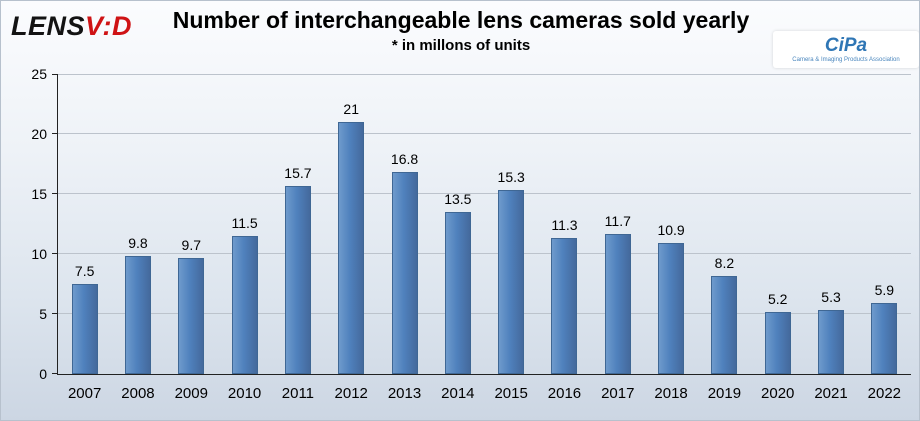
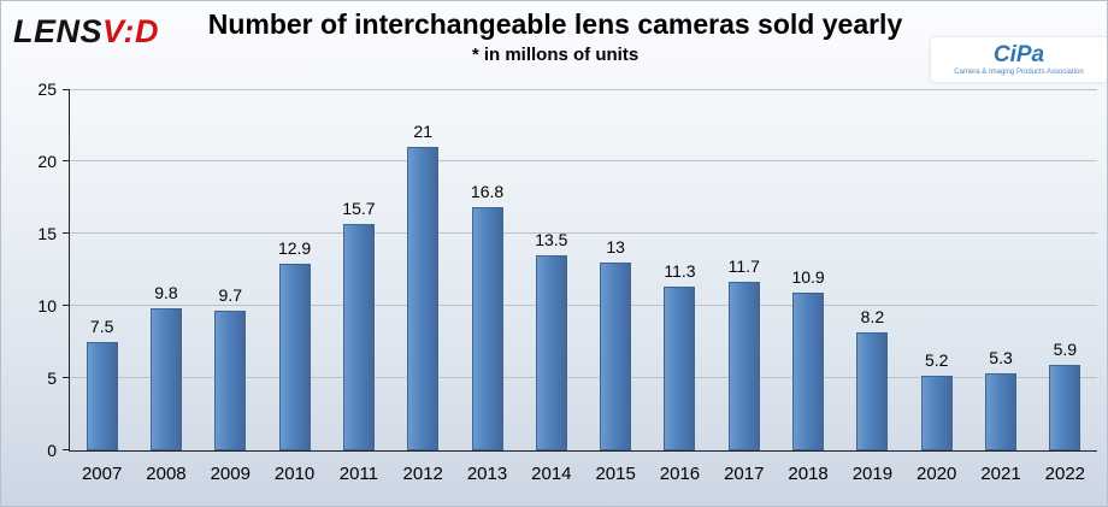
2010: 11.5 -> 12.9
2015: 15.3 -> 13
